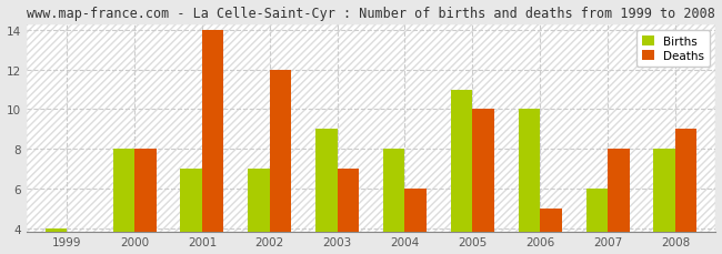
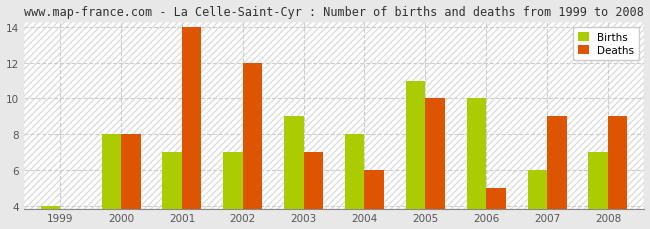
Deaths/2007: 8 -> 9
Births/2008: 8 -> 7
